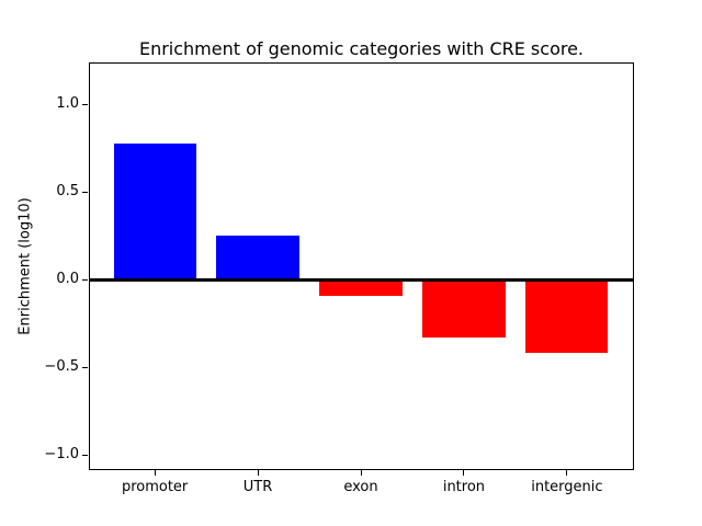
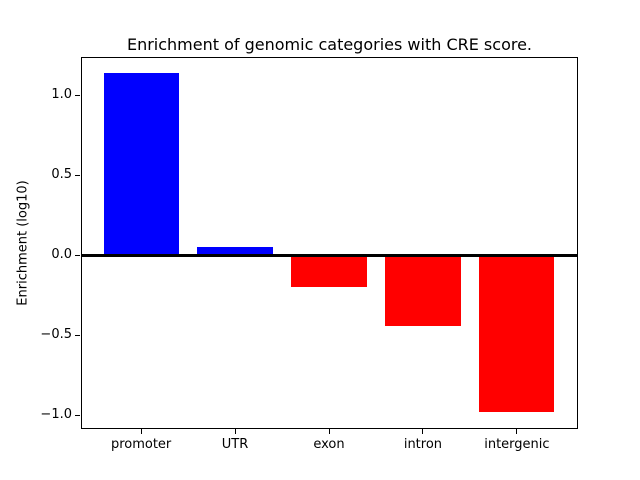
promoter: 0.78 -> 1.14
UTR: 0.25 -> 0.05
exon: -0.09 -> -0.20
intron: -0.33 -> -0.44
intergenic: -0.42 -> -0.98
